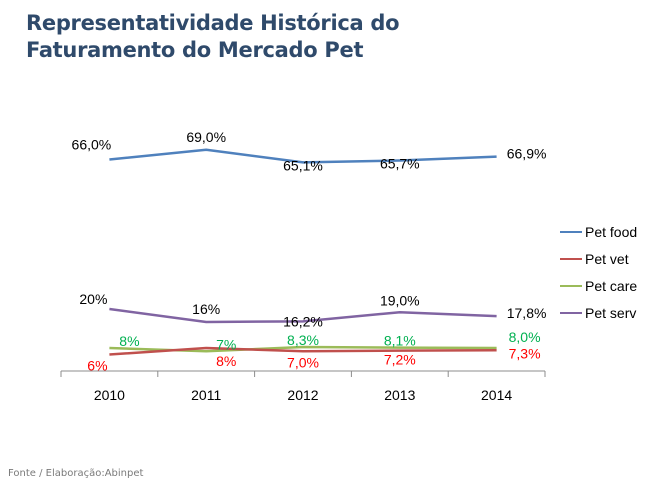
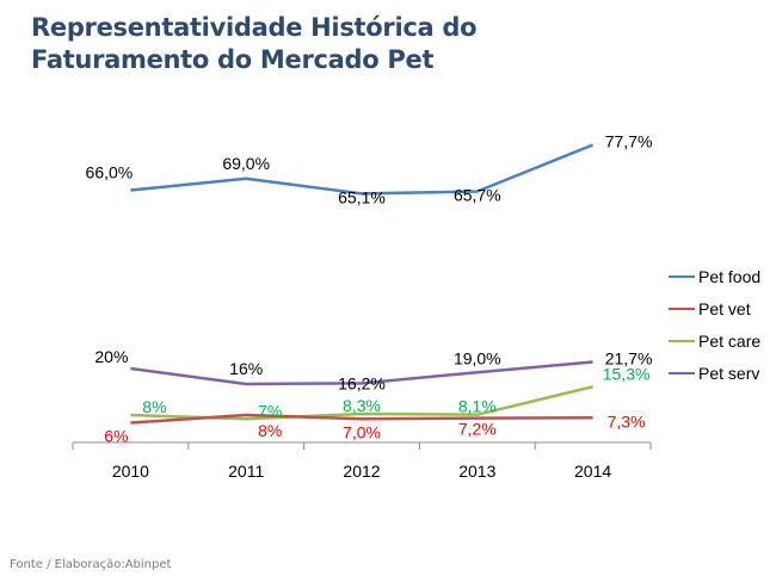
Pet food/2014: 66,9% -> 77,7%
Pet care/2014: 8,0% -> 15,3%
Pet serv/2014: 17,8% -> 21,7%
